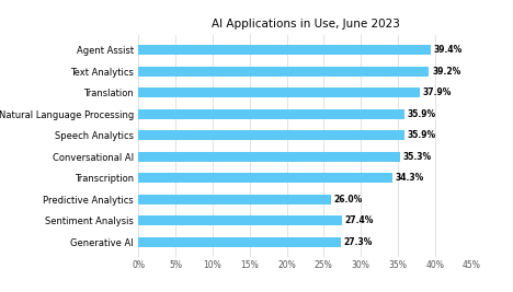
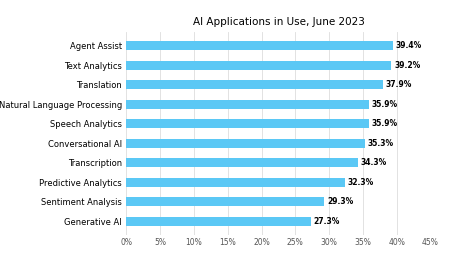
Predictive Analytics: 26.0% -> 32.3%
Sentiment Analysis: 27.4% -> 29.3%
